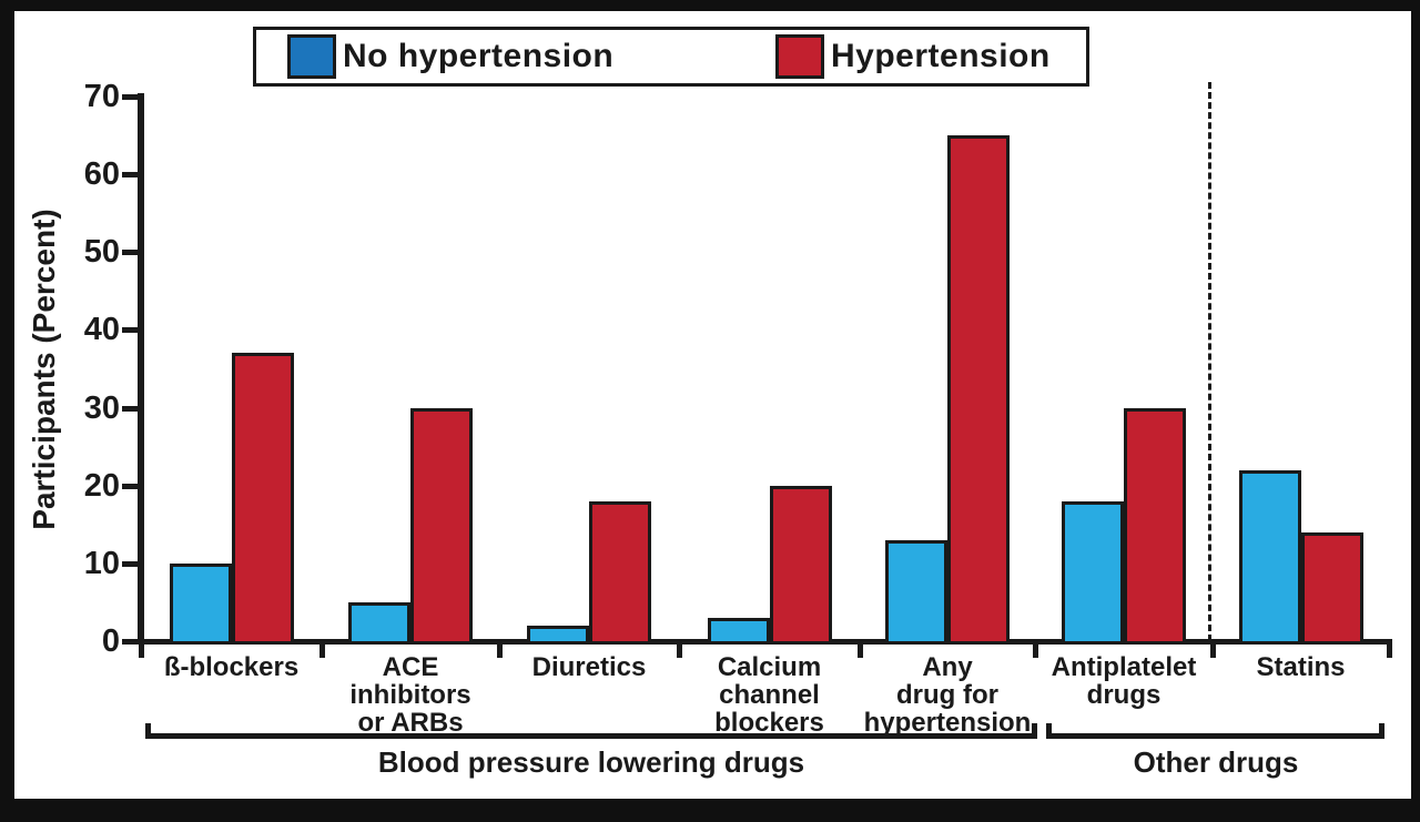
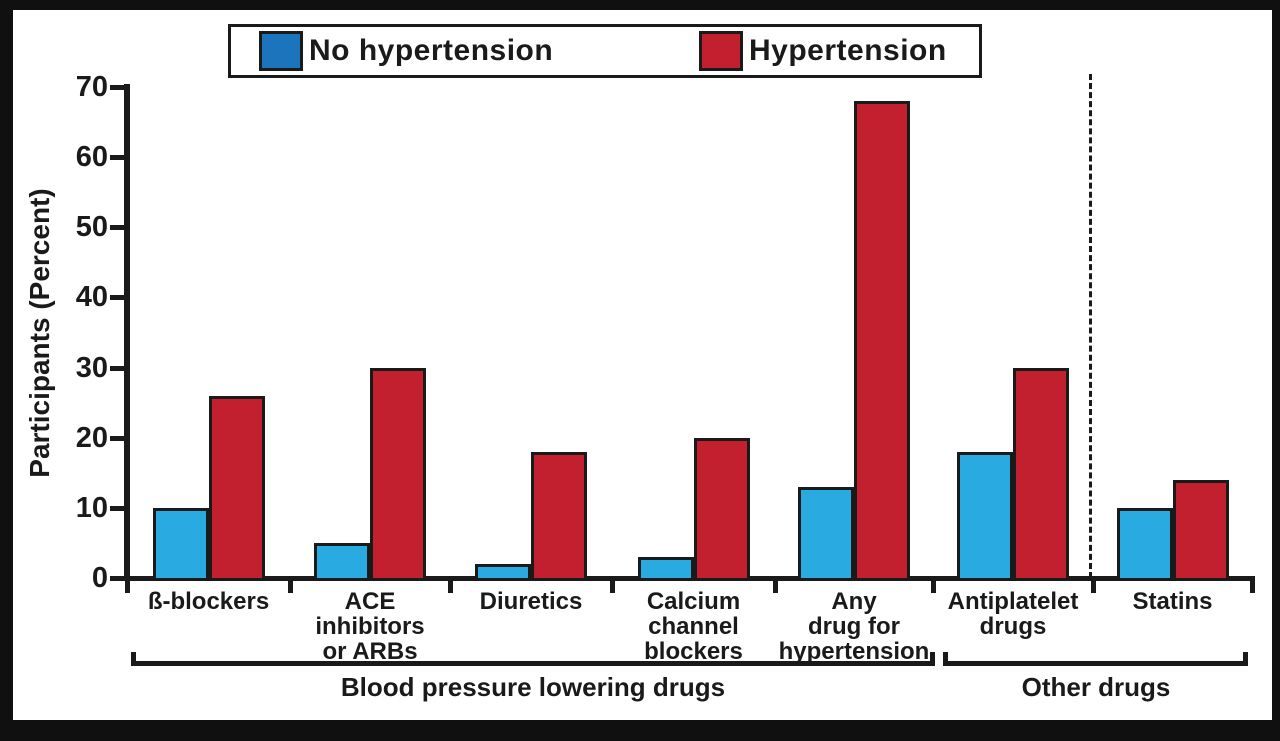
Hypertension/ß-blockers: 37 -> 26
Hypertension/Any drug for hypertension: 65 -> 68
No hypertension/Statins: 22 -> 10
